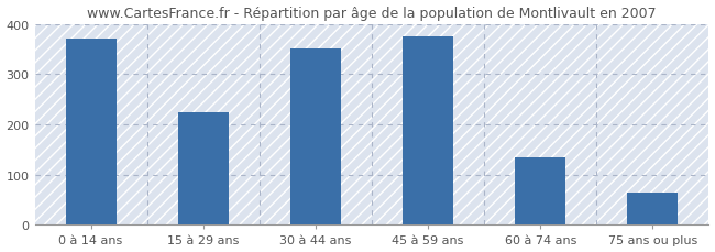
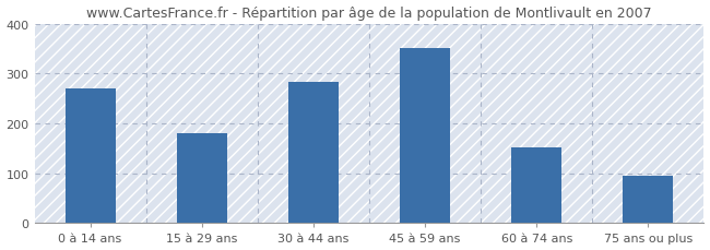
0 à 14 ans: 370 -> 270
15 à 29 ans: 225 -> 180
30 à 44 ans: 350 -> 282
45 à 59 ans: 375 -> 350
60 à 74 ans: 135 -> 152
75 ans ou plus: 65 -> 96
